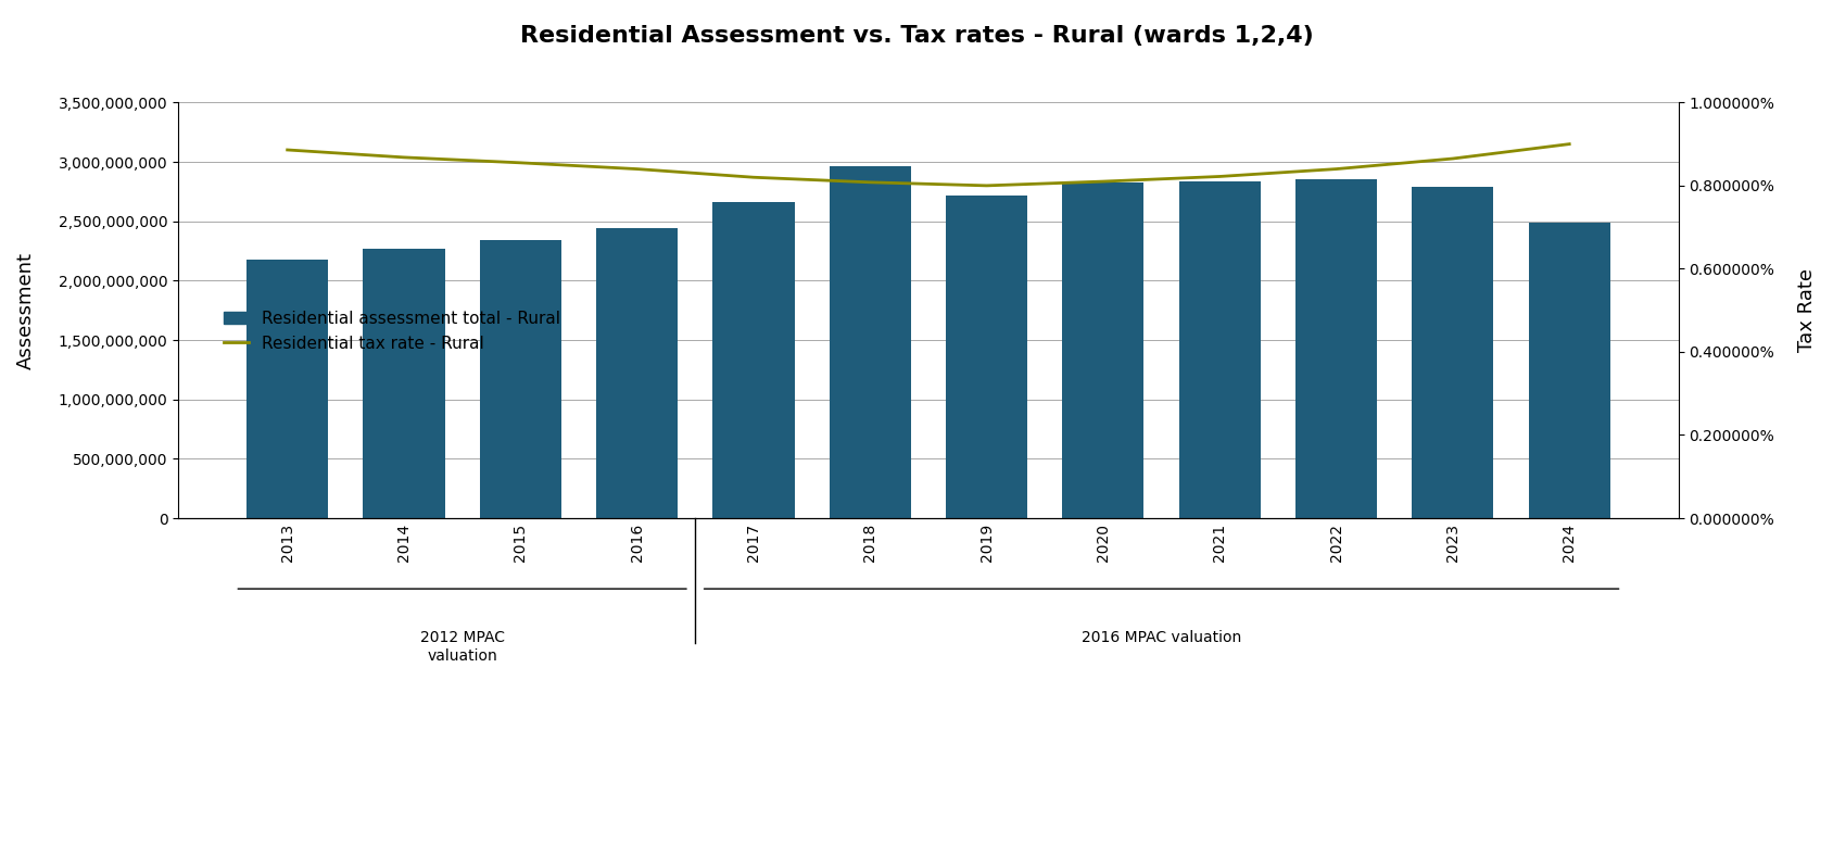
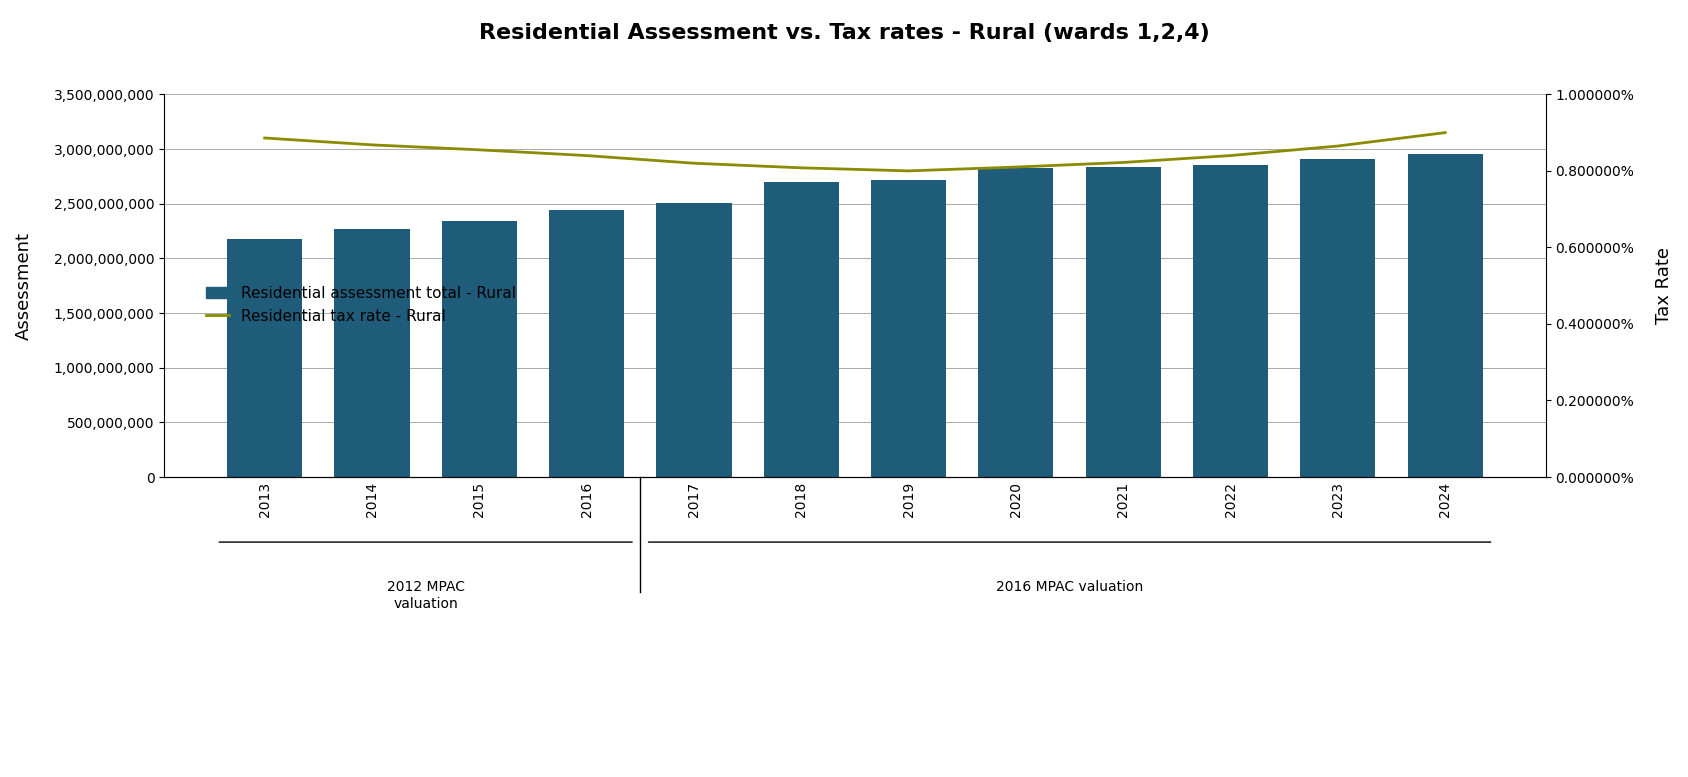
Residential assessment total - Rural/2017: 2,660,000,000 -> 2,510,000,000
Residential assessment total - Rural/2018: 2,960,000,000 -> 2,700,000,000
Residential assessment total - Rural/2023: 2,790,000,000 -> 2,900,000,000
Residential assessment total - Rural/2024: 2,490,000,000 -> 2,960,000,000
